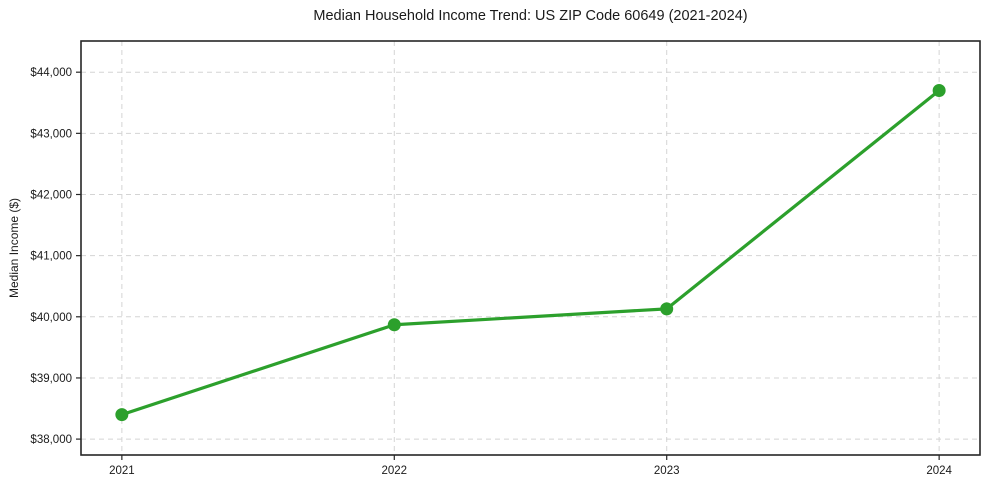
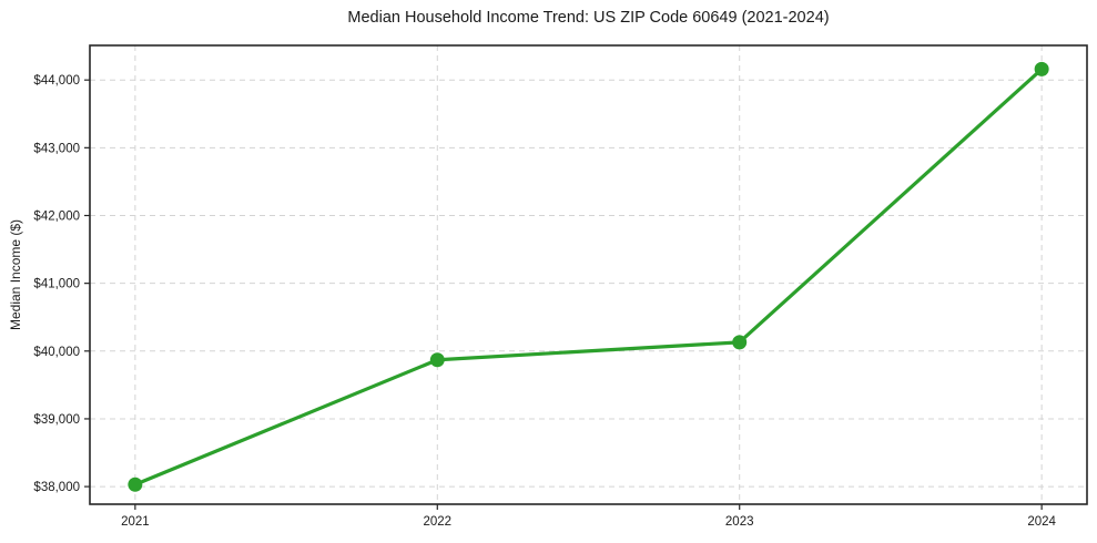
2021: $38400 -> $38000
2024: $43700 -> $44200
